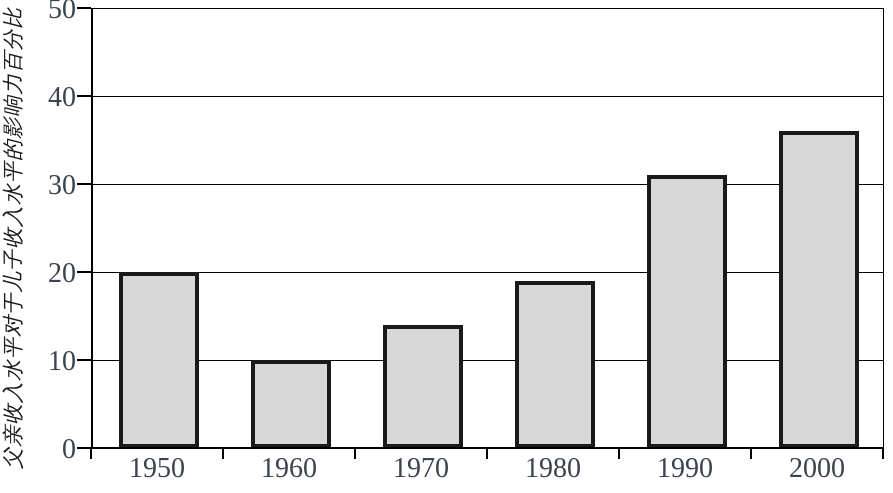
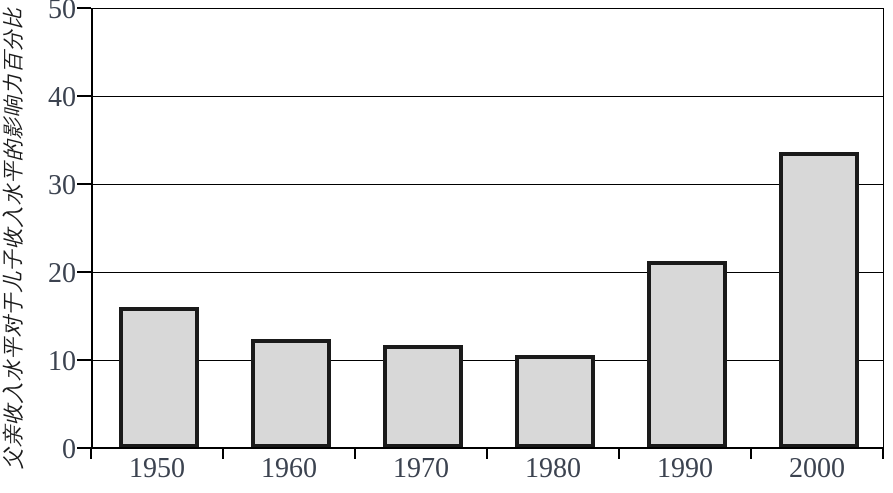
1950: 20 -> 16
1960: 10 -> 12
1970: 14 -> 12
1980: 19 -> 11
1990: 31 -> 21
2000: 36 -> 34
